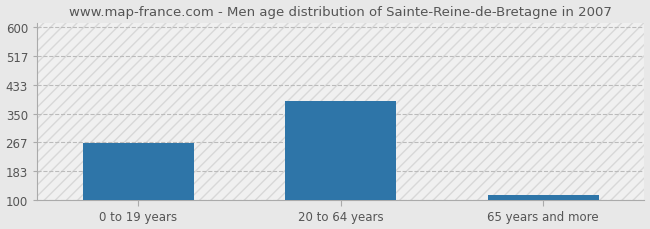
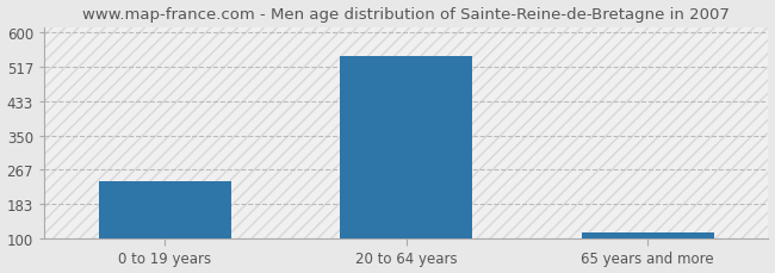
0 to 19 years: 265 -> 240
20 to 64 years: 385 -> 543
